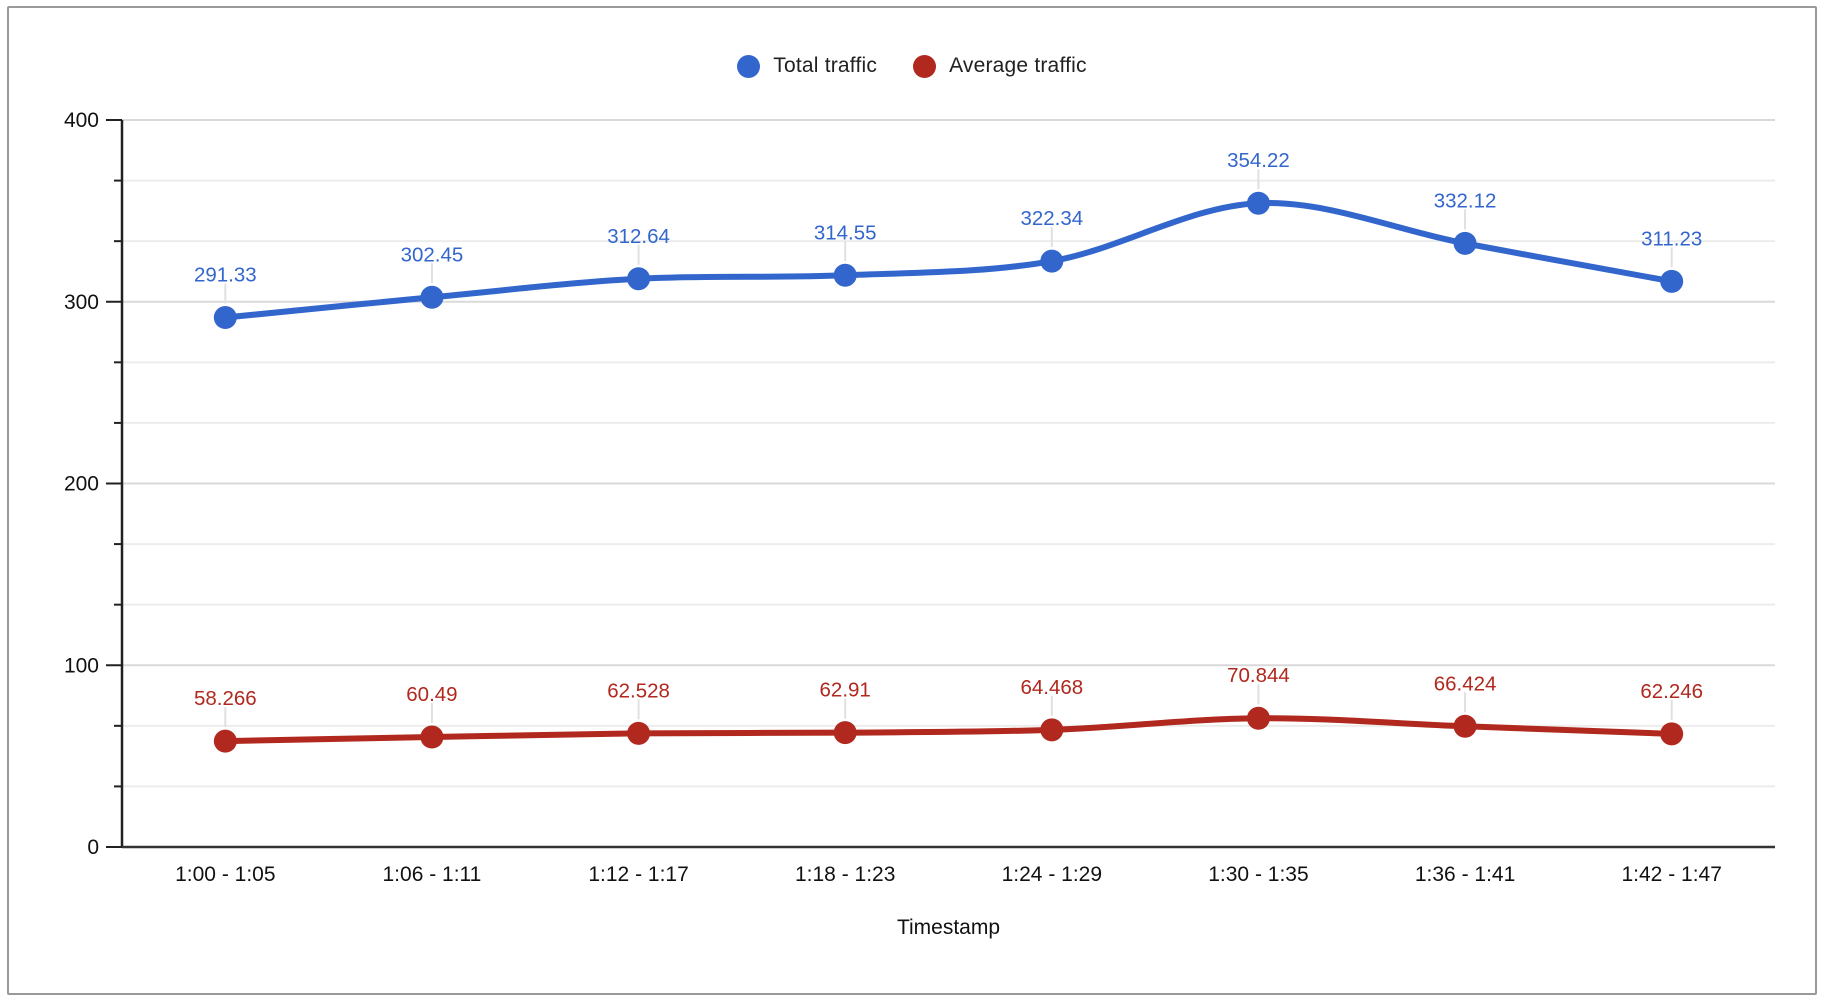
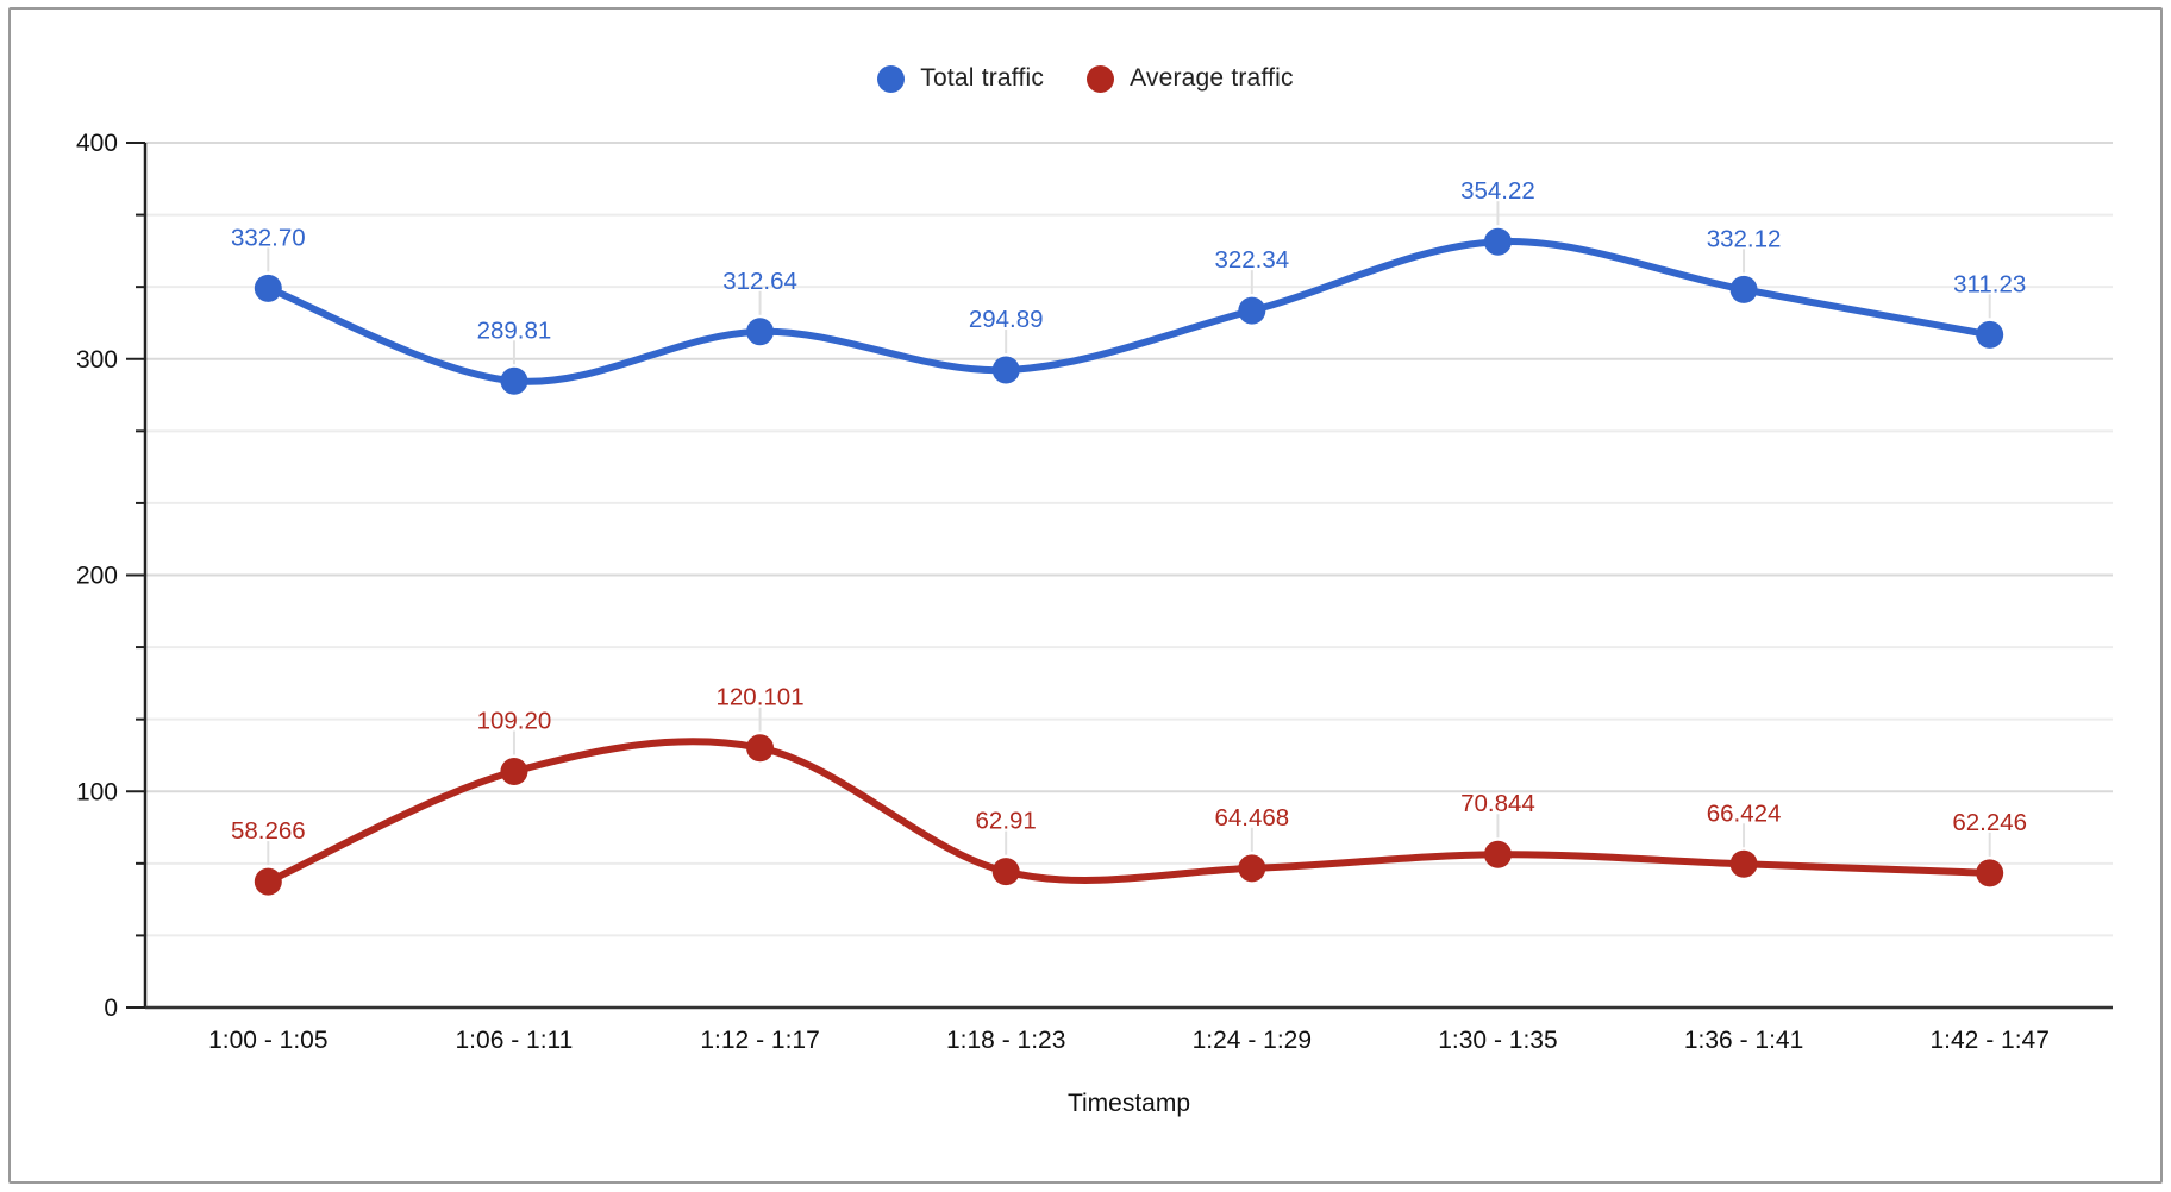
Total traffic/1:00 - 1:05: 291.33 -> 332.70
Total traffic/1:06 - 1:11: 302.45 -> 289.81
Average traffic/1:06 - 1:11: 60.49 -> 109.20
Average traffic/1:12 - 1:17: 62.528 -> 120.101
Total traffic/1:18 - 1:23: 314.55 -> 294.89
